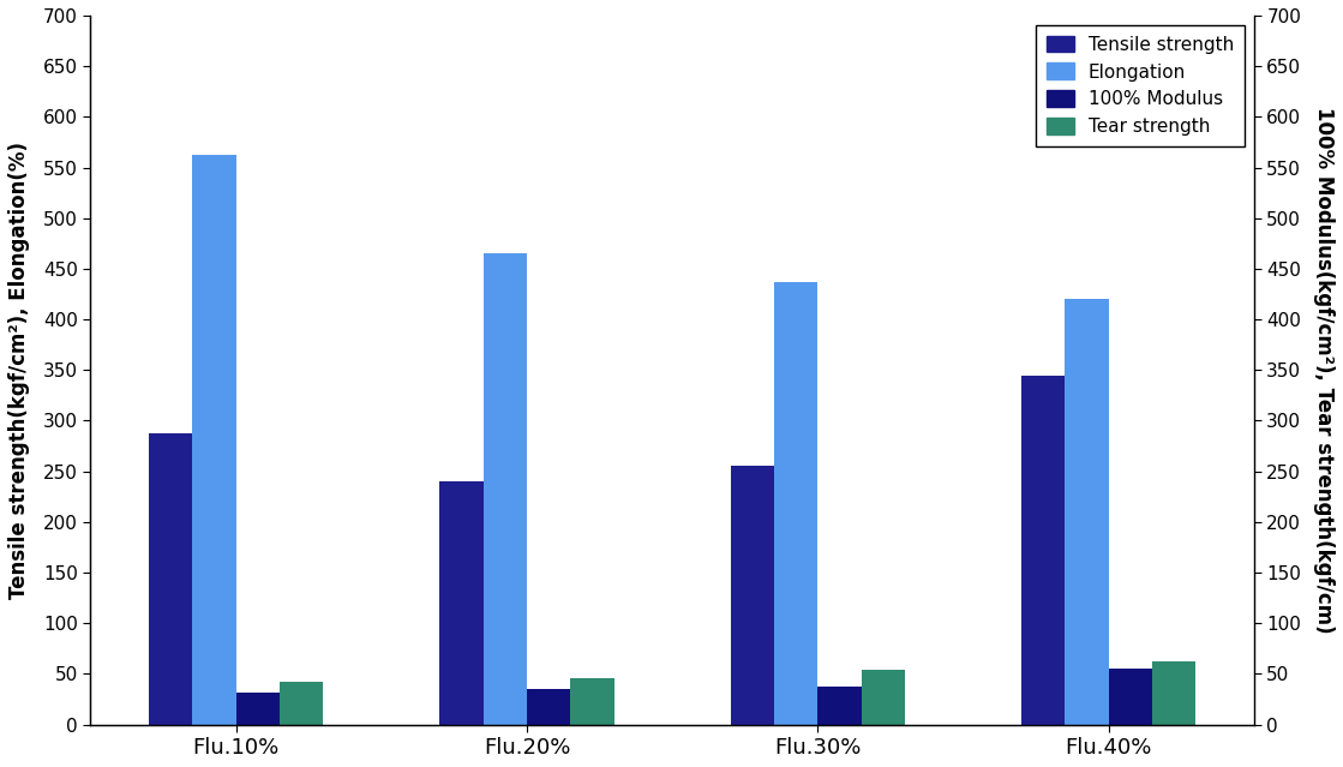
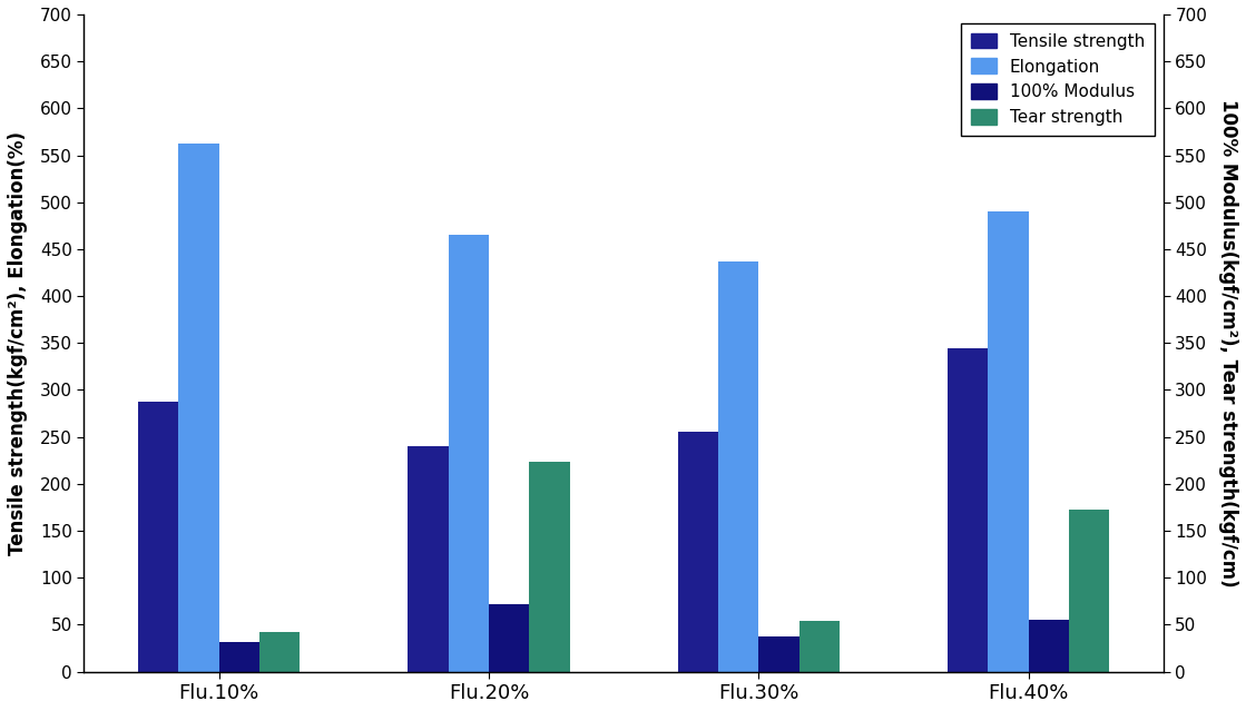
100% Modulus/Flu.20%: 35 -> 72
Tear strength/Flu.20%: 46 -> 224
Elongation/Flu.40%: 420 -> 490
Tear strength/Flu.40%: 62 -> 172
